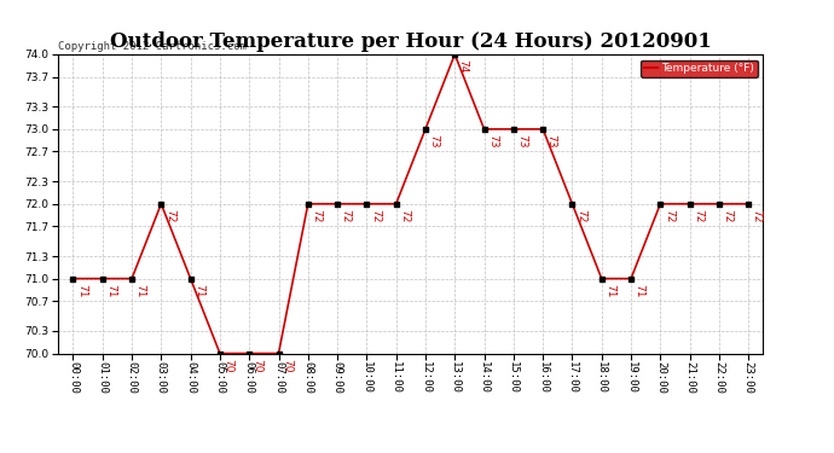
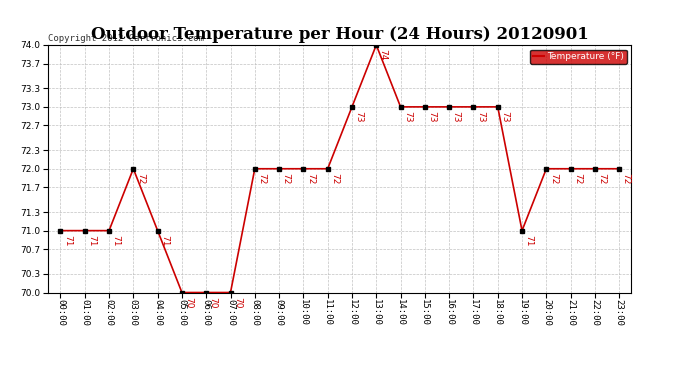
17:00: 72 -> 73
18:00: 71 -> 73
